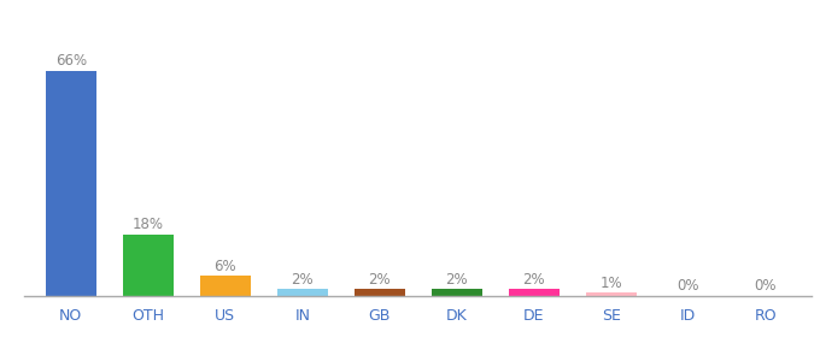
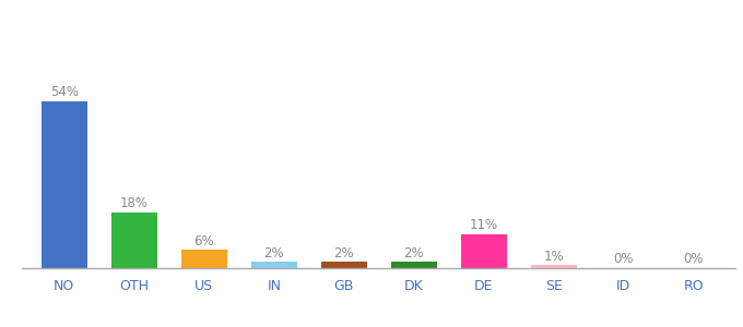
NO: 66% -> 54%
DE: 2% -> 11%
